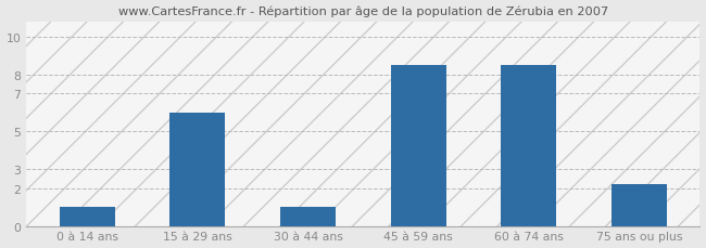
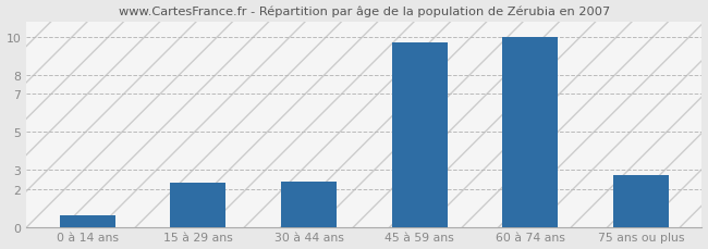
0 à 14 ans: 1.0 -> 0.6
15 à 29 ans: 6.0 -> 2.3
30 à 44 ans: 1.0 -> 2.4
45 à 59 ans: 8.5 -> 9.7
60 à 74 ans: 8.5 -> 10.0
75 ans ou plus: 2.2 -> 2.7
